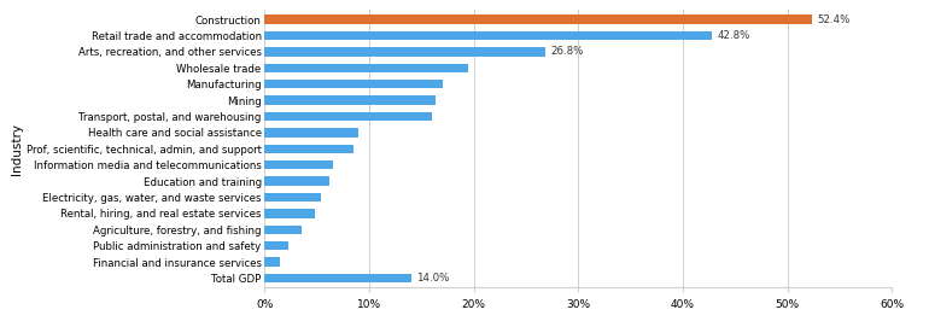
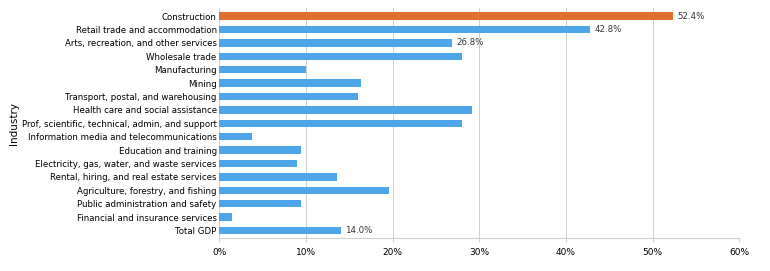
Wholesale trade: 19.5% -> 28.0%
Manufacturing: 17.0% -> 10.0%
Health care and social assistance: 9.0% -> 29.2%
Prof, scientific, technical, admin, and support: 8.5% -> 28.0%
Information media and telecommunications: 6.5% -> 3.8%
Education and training: 6.2% -> 9.4%
Electricity, gas, water, and waste services: 5.4% -> 9.0%
Rental, hiring, and real estate services: 4.8% -> 13.6%
Agriculture, forestry, and fishing: 3.5% -> 19.6%
Public administration and safety: 2.2% -> 9.4%
